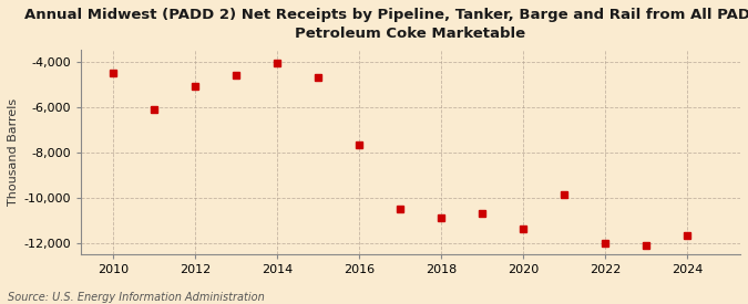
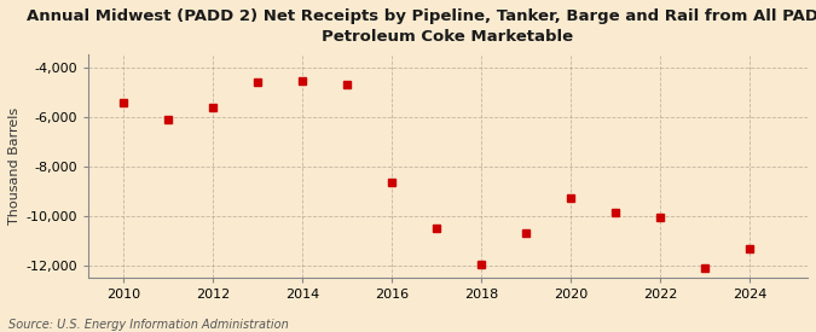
2010: -4,500 -> -5,450
2012: -5,100 -> -5,650
2014: -4,050 -> -4,550
2016: -7,700 -> -8,650
2018: -10,900 -> -11,950
2020: -11,400 -> -9,300
2022: -12,000 -> -10,050
2024: -11,700 -> -11,350
